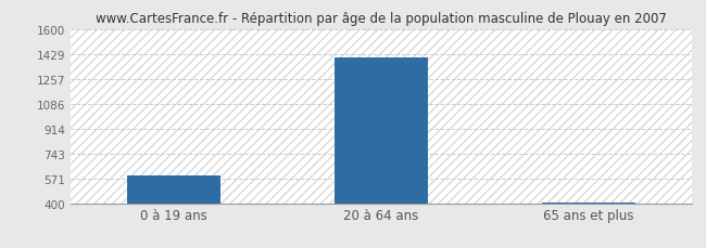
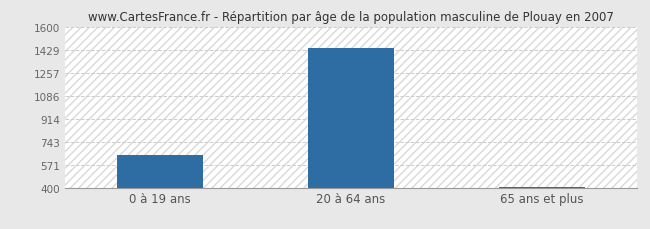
0 à 19 ans: 590 -> 640
20 à 64 ans: 1400 -> 1440
